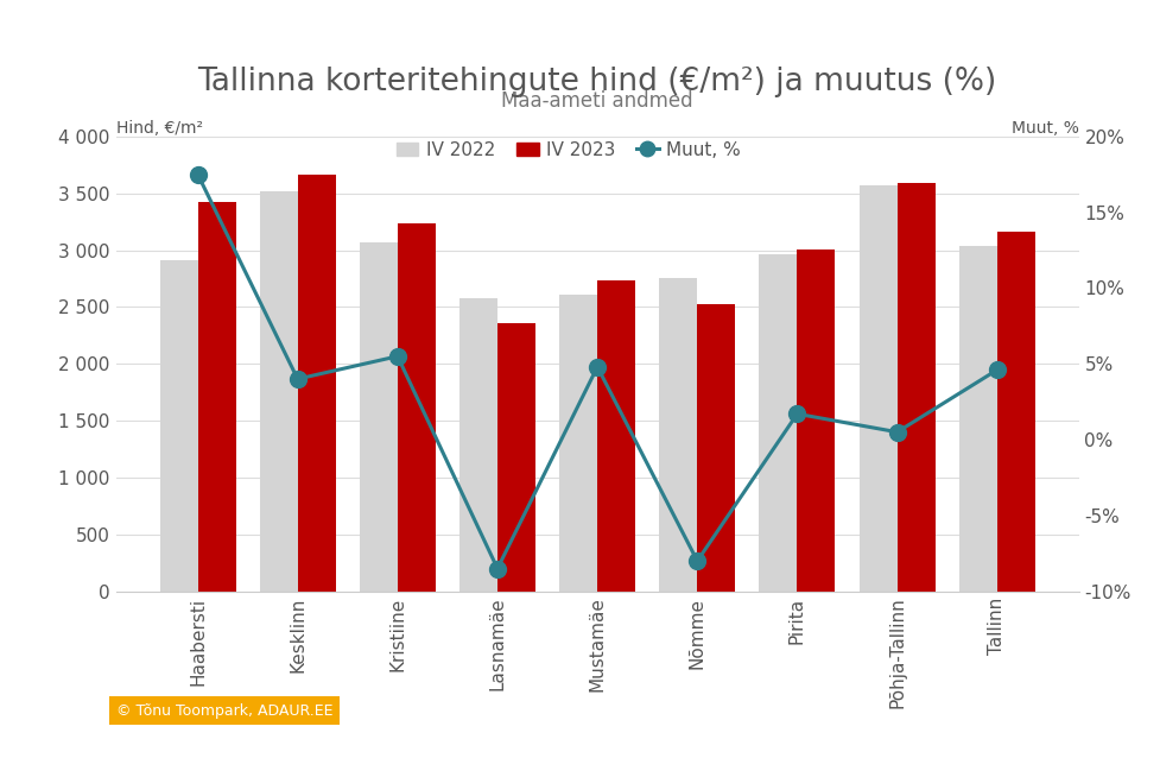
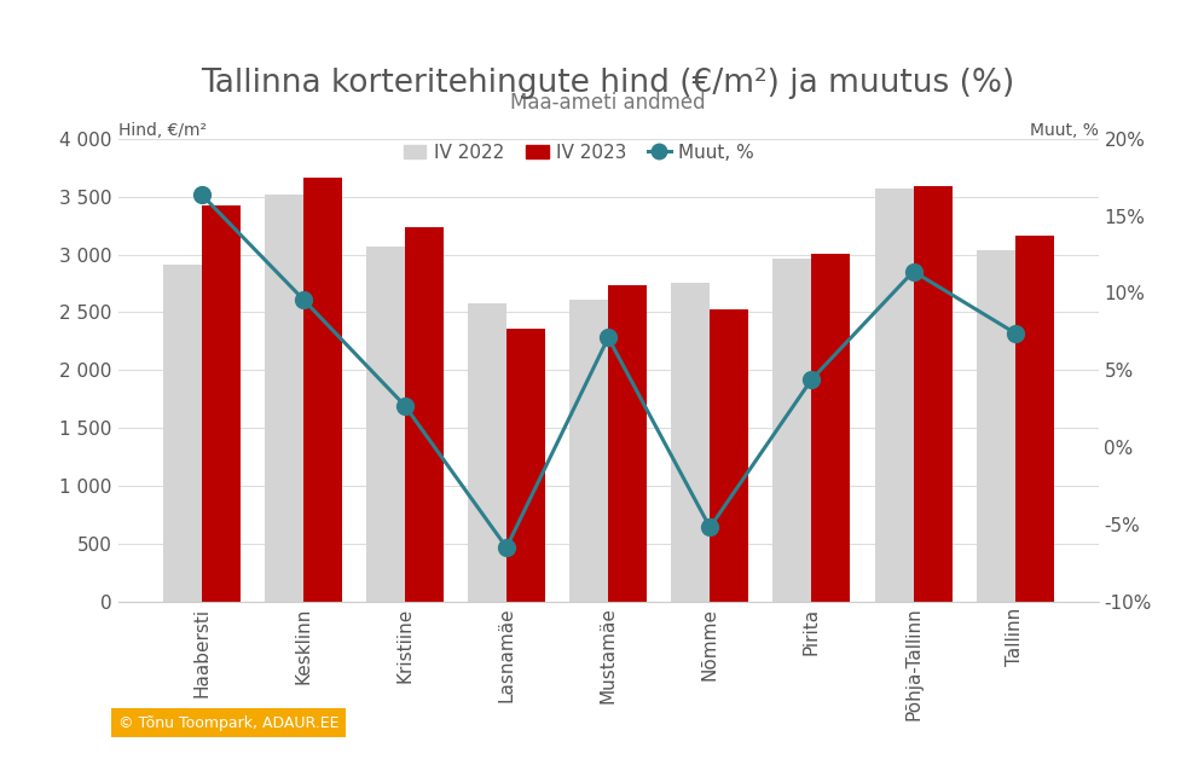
Muut, %/Haabersti: 17.5% -> 16.4%
Muut, %/Kesklinn: 4.0% -> 9.6%
Muut, %/Kristiine: 5.5% -> 2.7%
Muut, %/Lasnamäe: -8.5% -> -6.5%
Muut, %/Mustamäe: 4.8% -> 7.1%
Muut, %/Nõmme: -8.0% -> -5.2%
Muut, %/Pirita: 1.7% -> 4.4%
Muut, %/Põhja-Tallinn: 0.5% -> 11.4%
Muut, %/Tallinn: 4.6% -> 7.4%
